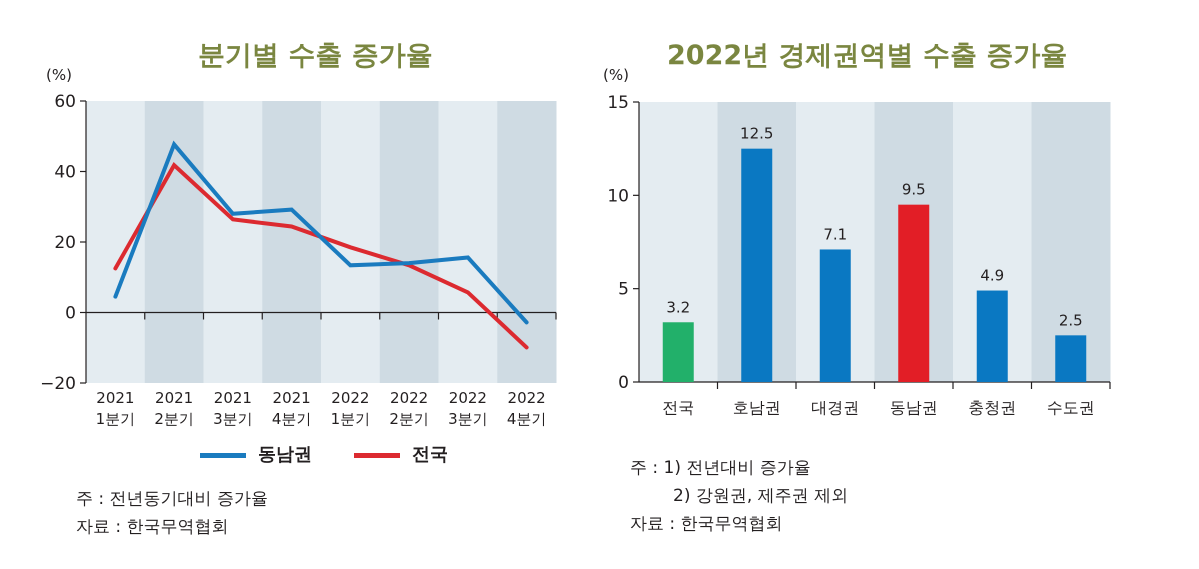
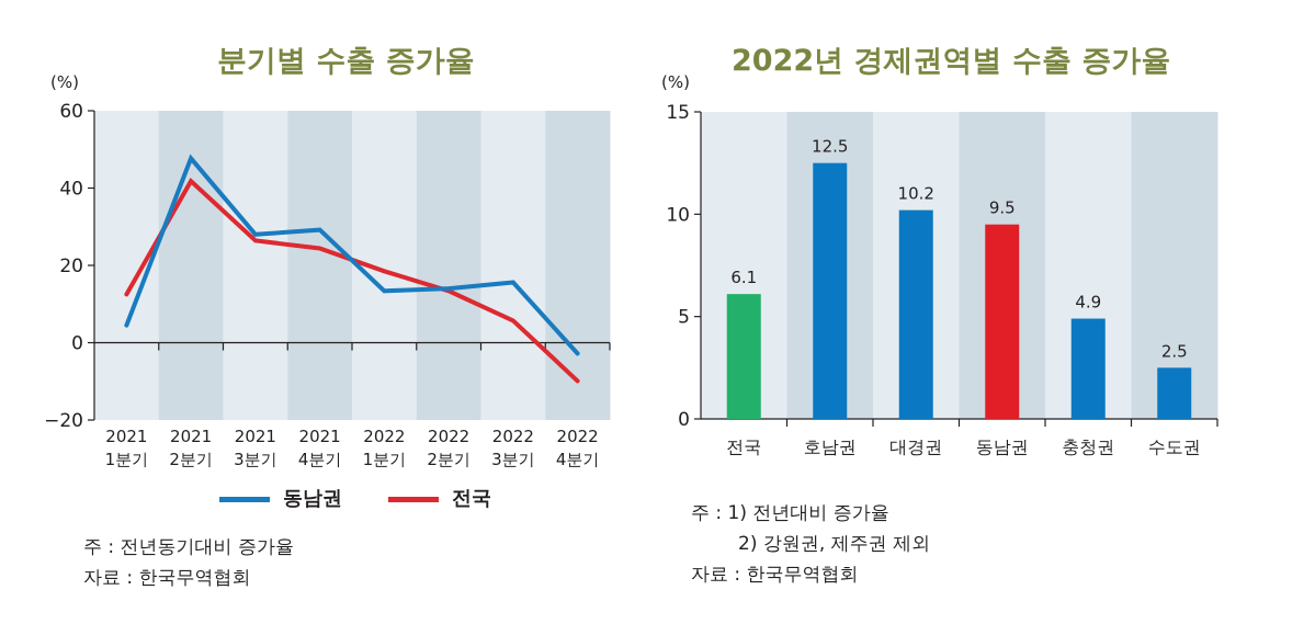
2022년 경제권역별 수출 증가율/전국: 3.2 -> 6.1
2022년 경제권역별 수출 증가율/대경권: 7.1 -> 10.2
